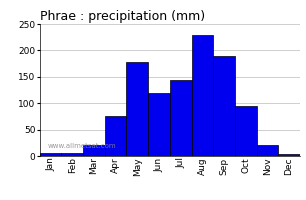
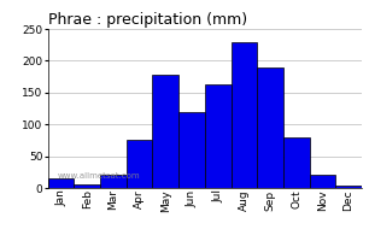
Jan: 5 -> 16
Jul: 143 -> 162
Oct: 95 -> 80
